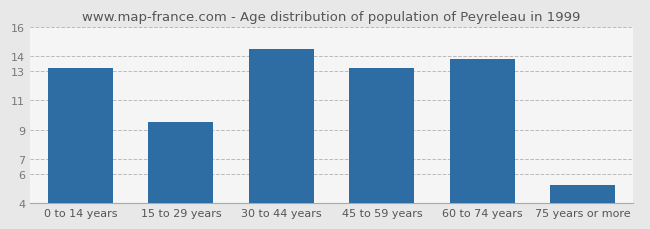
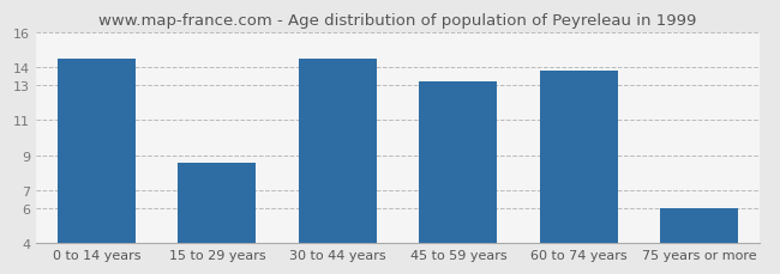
0 to 14 years: 13.2 -> 14.5
15 to 29 years: 9.5 -> 8.6
75 years or more: 5.2 -> 6.0
